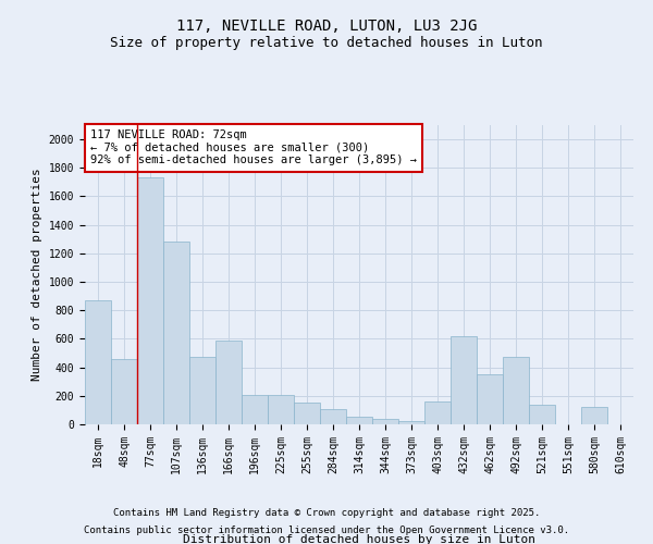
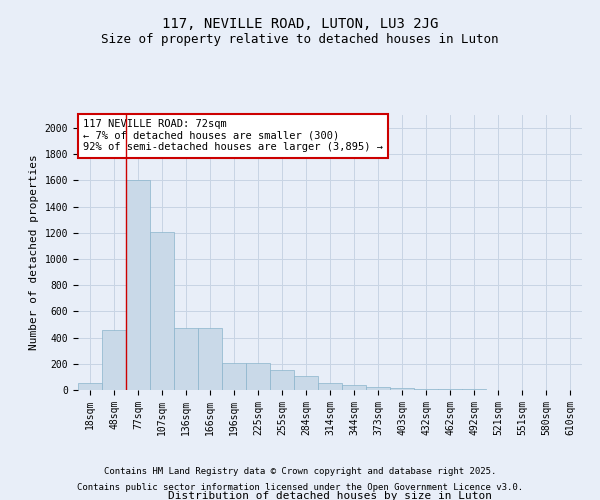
18sqm: 870 -> 50
77sqm: 1730 -> 1600
107sqm: 1280 -> 1210
166sqm: 590 -> 480
403sqm: 160 -> 20
432sqm: 620 -> 10
462sqm: 350 -> 0
492sqm: 470 -> 0
521sqm: 140 -> 0
580sqm: 120 -> 0
